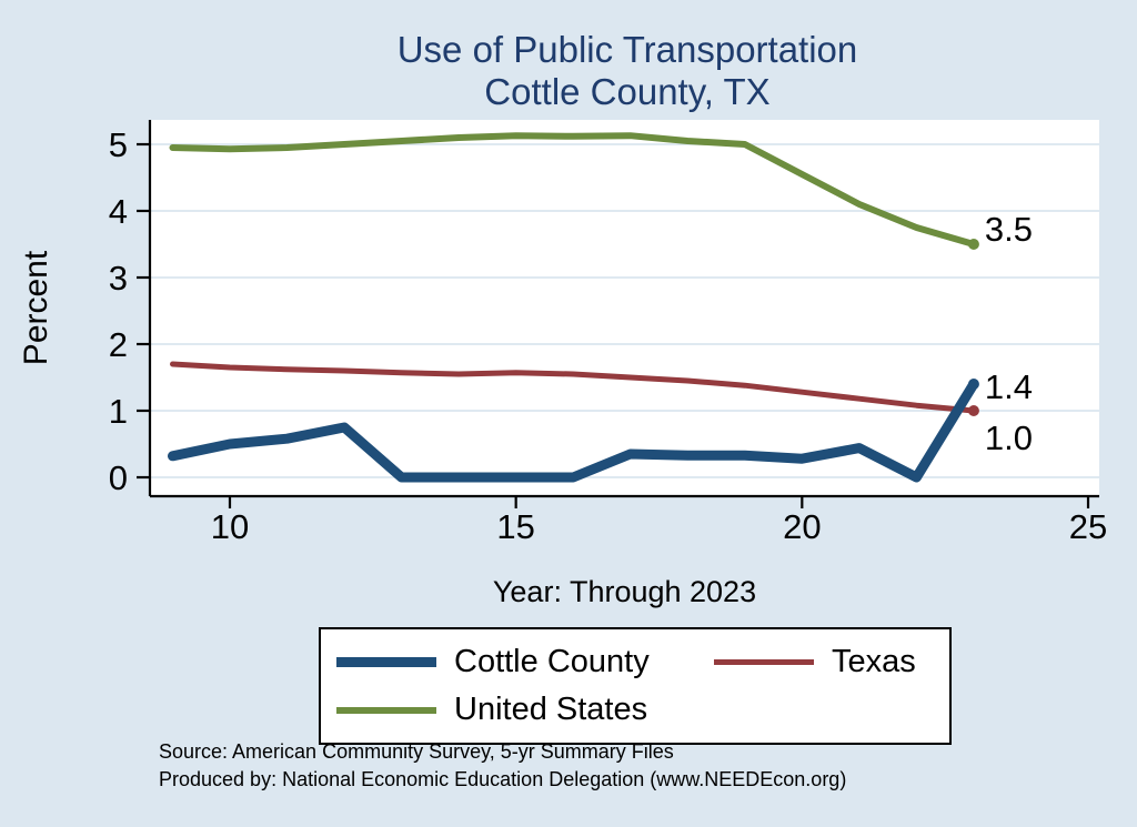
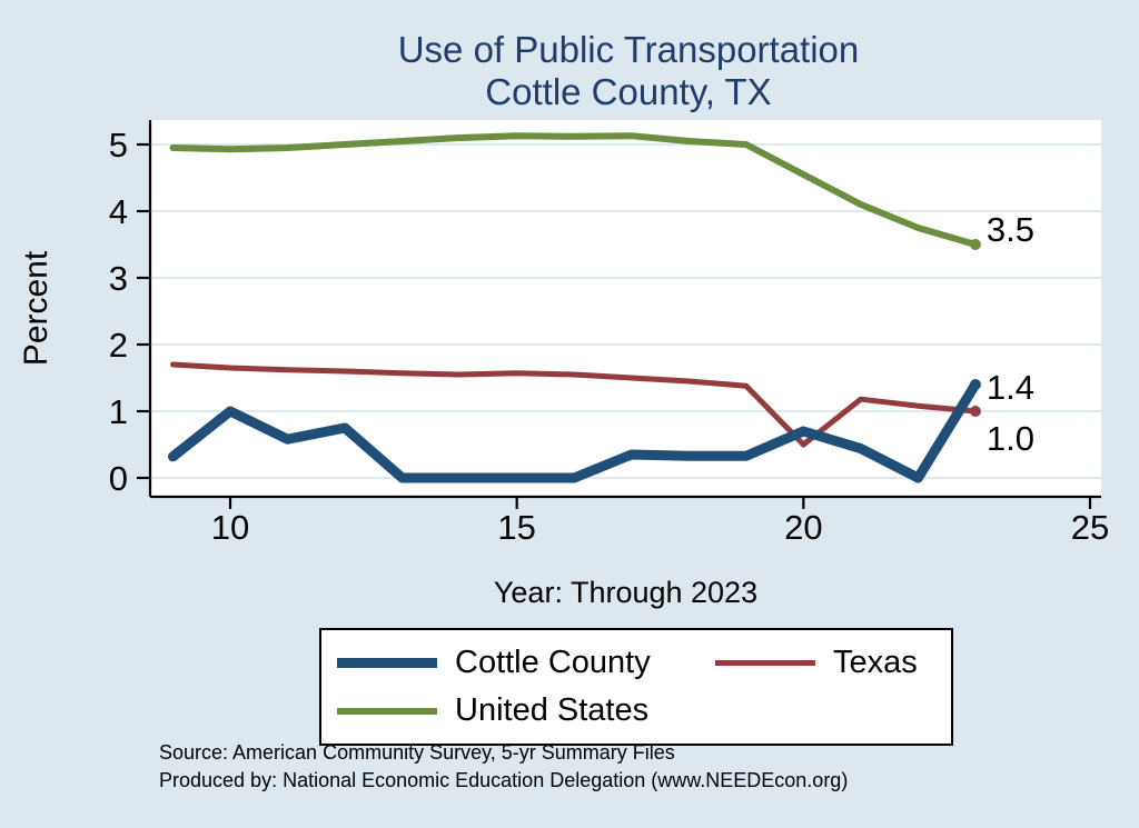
Cottle County/10: 0.5 -> 1.0
Cottle County/20: 0.3 -> 0.7
Texas/20: 1.3 -> 0.5
